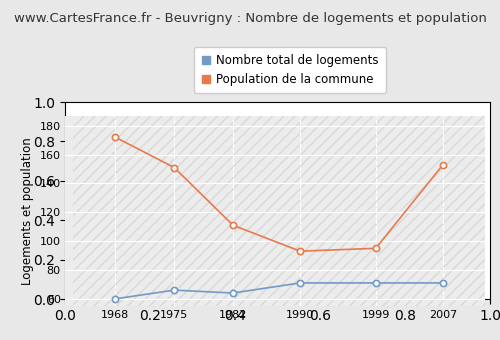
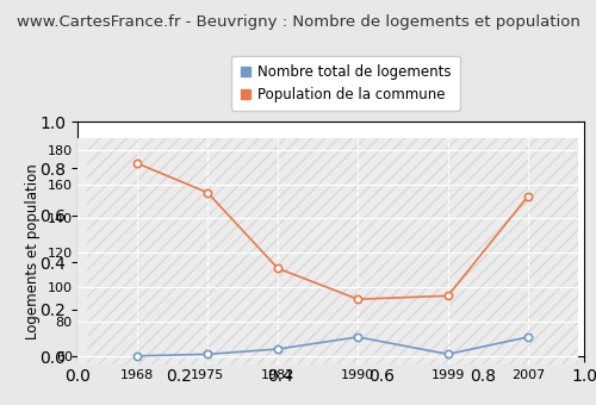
Nombre total de logements/1975: 66 -> 61
Population de la commune/1975: 151 -> 155
Nombre total de logements/1999: 71 -> 61
